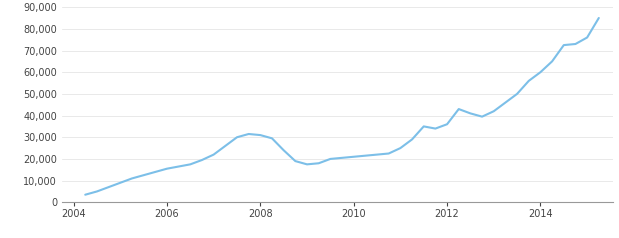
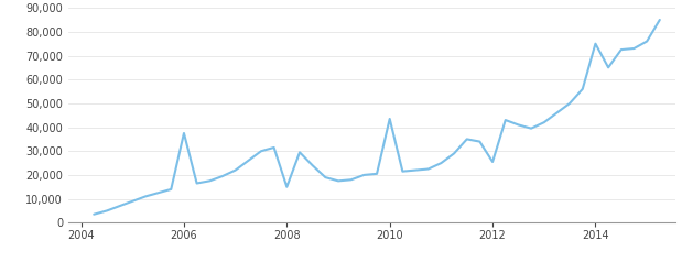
2006: 15,500 -> 37,500
2008: 31,000 -> 15,000
2010: 21,000 -> 43,500
2012: 36,000 -> 25,500
2014: 60,000 -> 75,000
